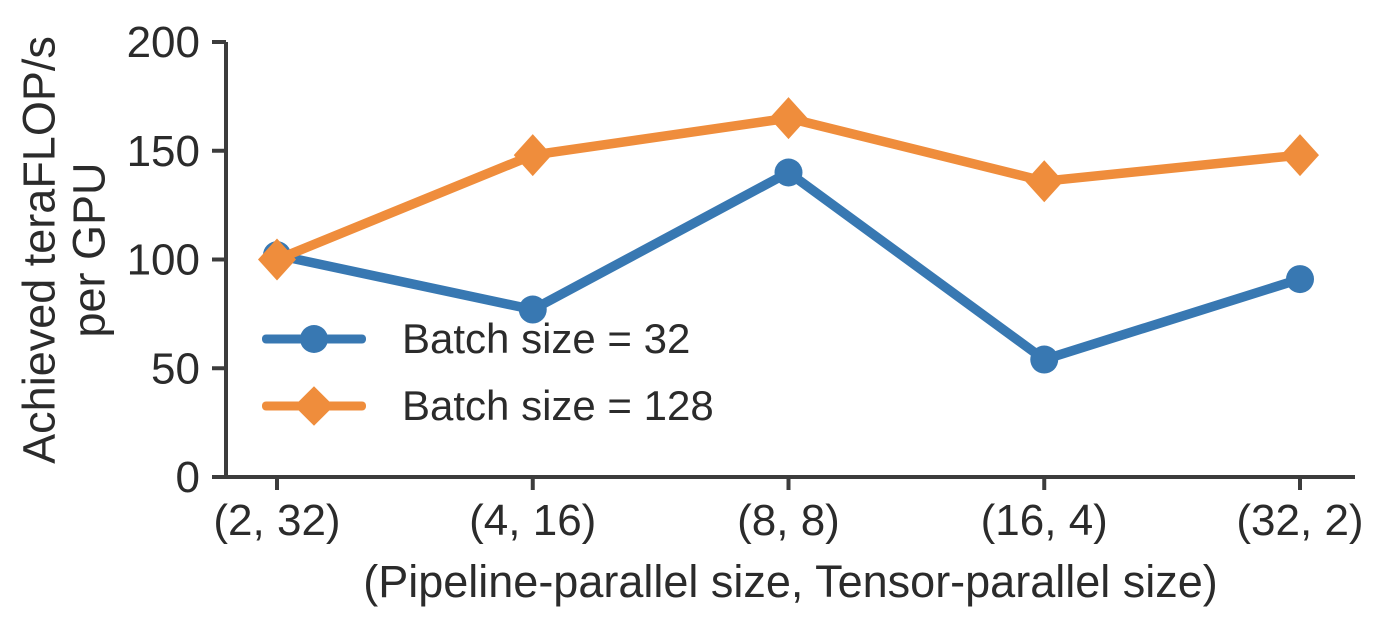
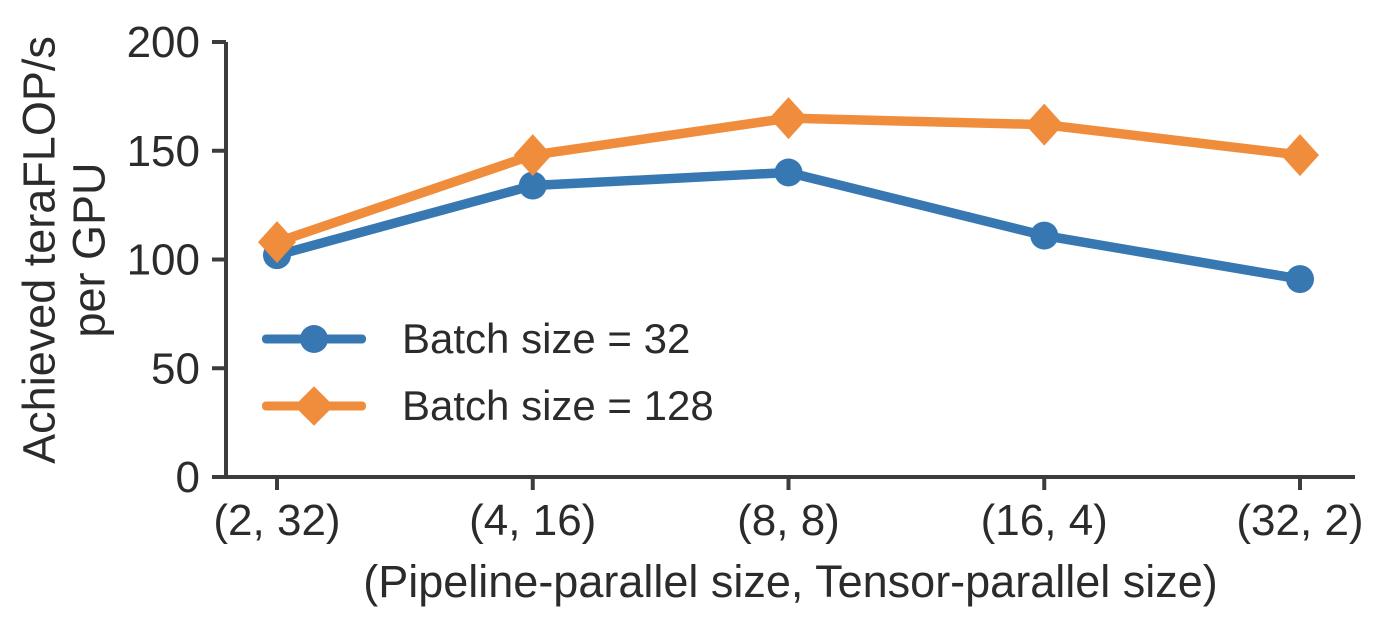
Batch size = 128/(2, 32): 100 -> 108
Batch size = 32/(4, 16): 77 -> 134
Batch size = 32/(16, 4): 54 -> 111
Batch size = 128/(16, 4): 136 -> 162
